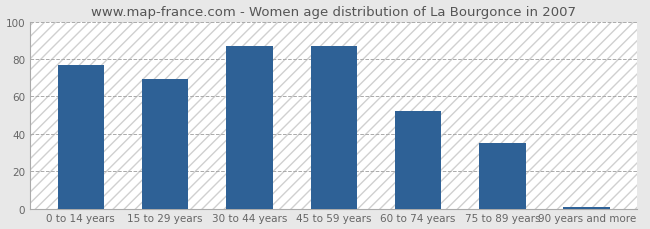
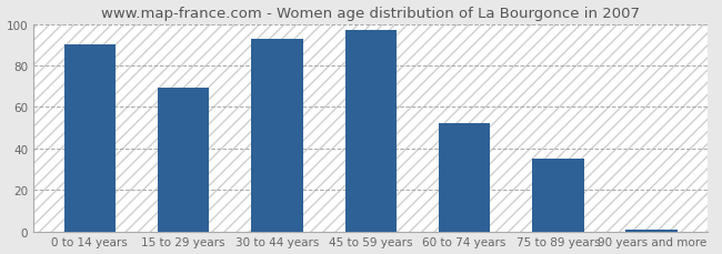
0 to 14 years: 77 -> 90
30 to 44 years: 87 -> 93
45 to 59 years: 87 -> 97
